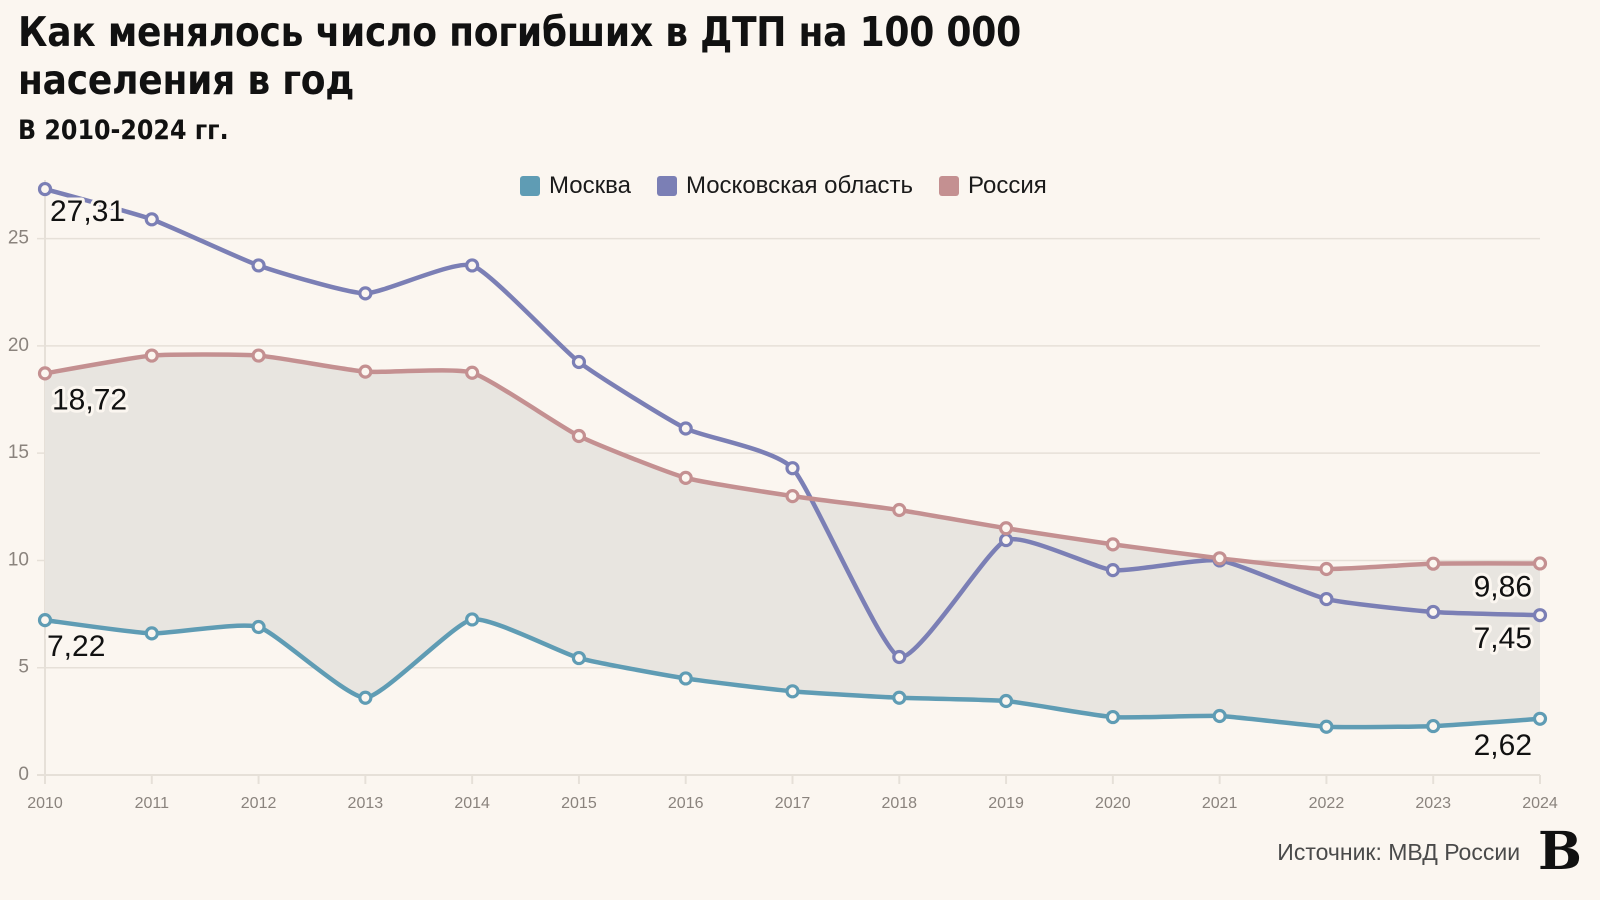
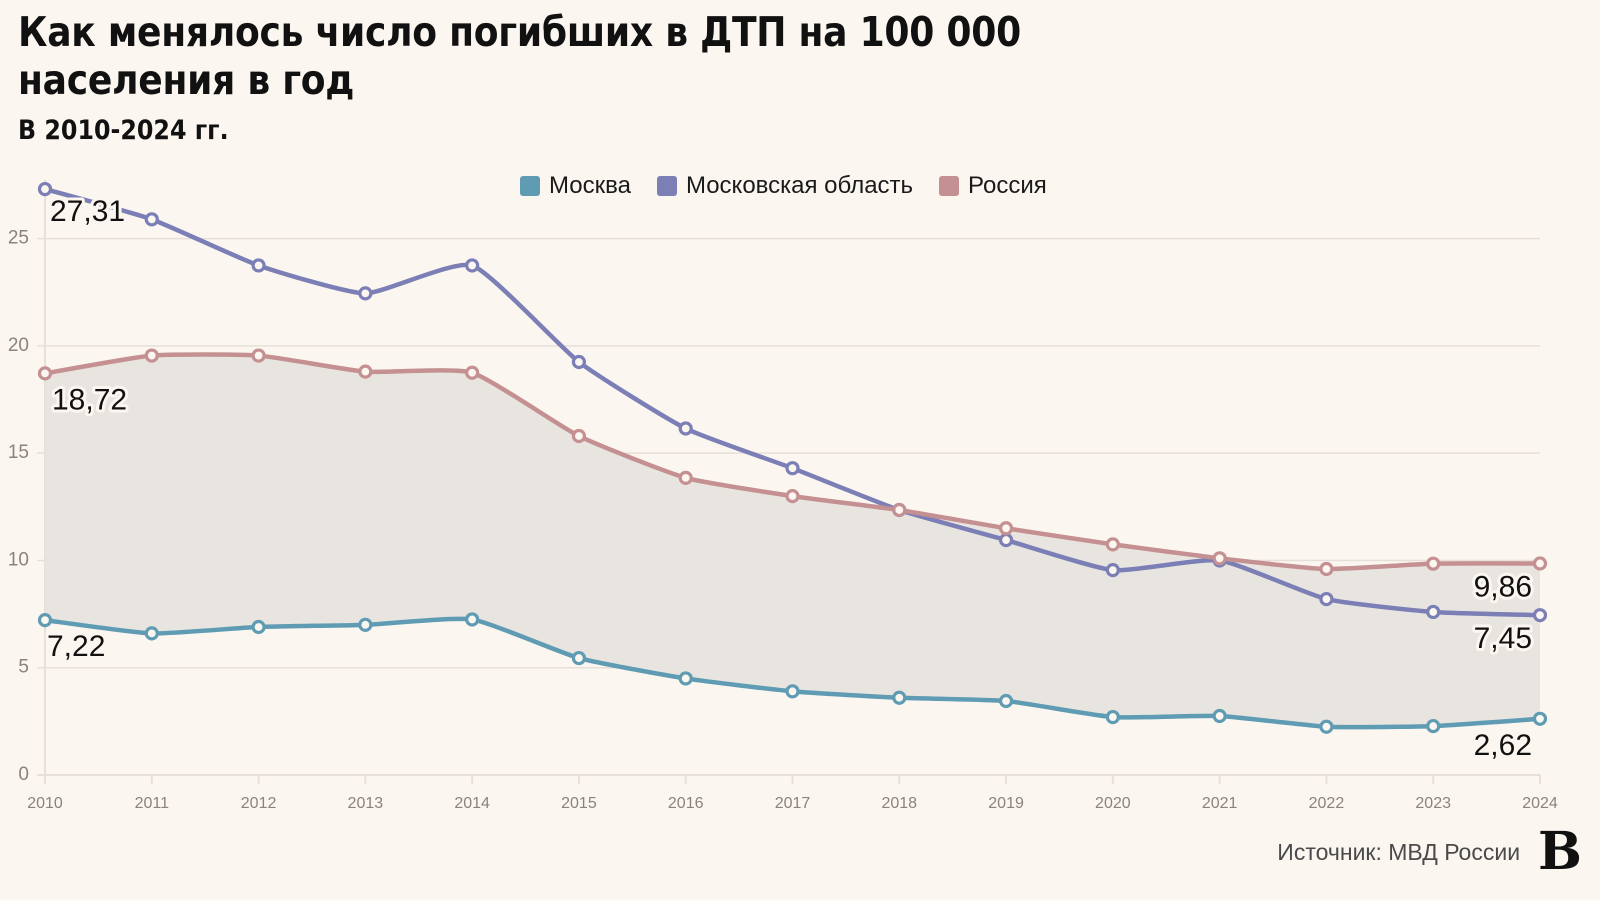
Москва/2013: 3.6 -> 7.0
Московская область/2018: 5.5 -> 12.3
